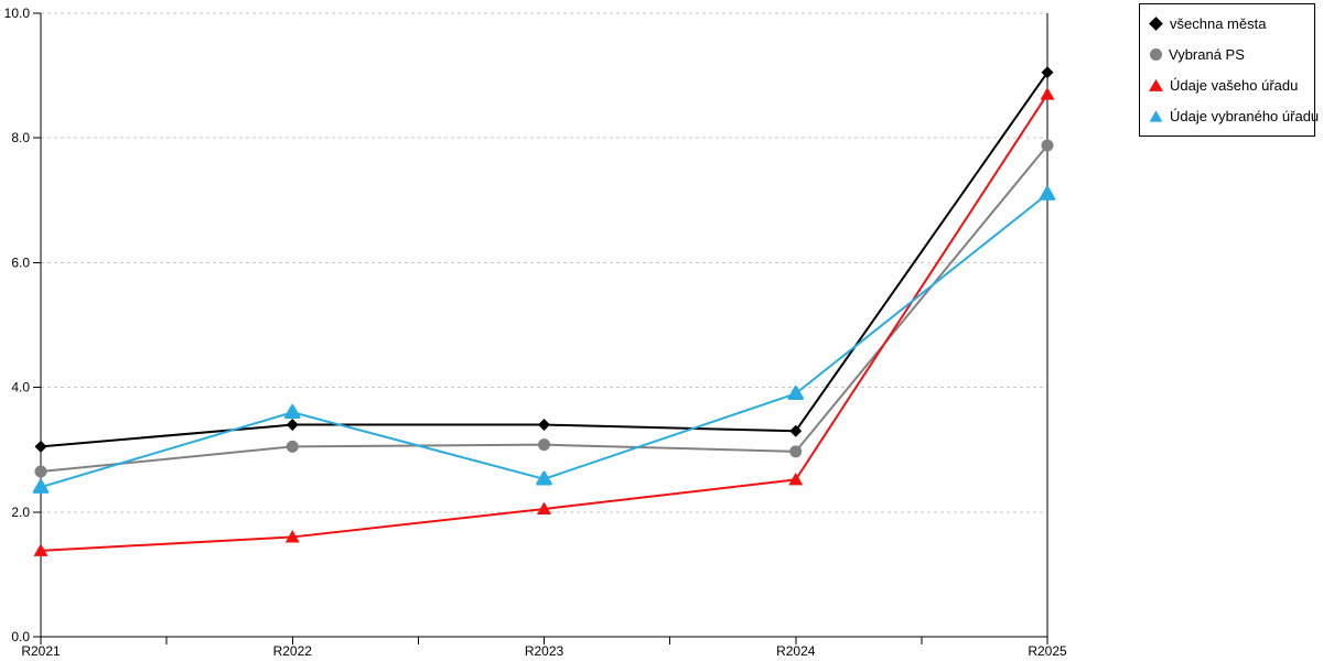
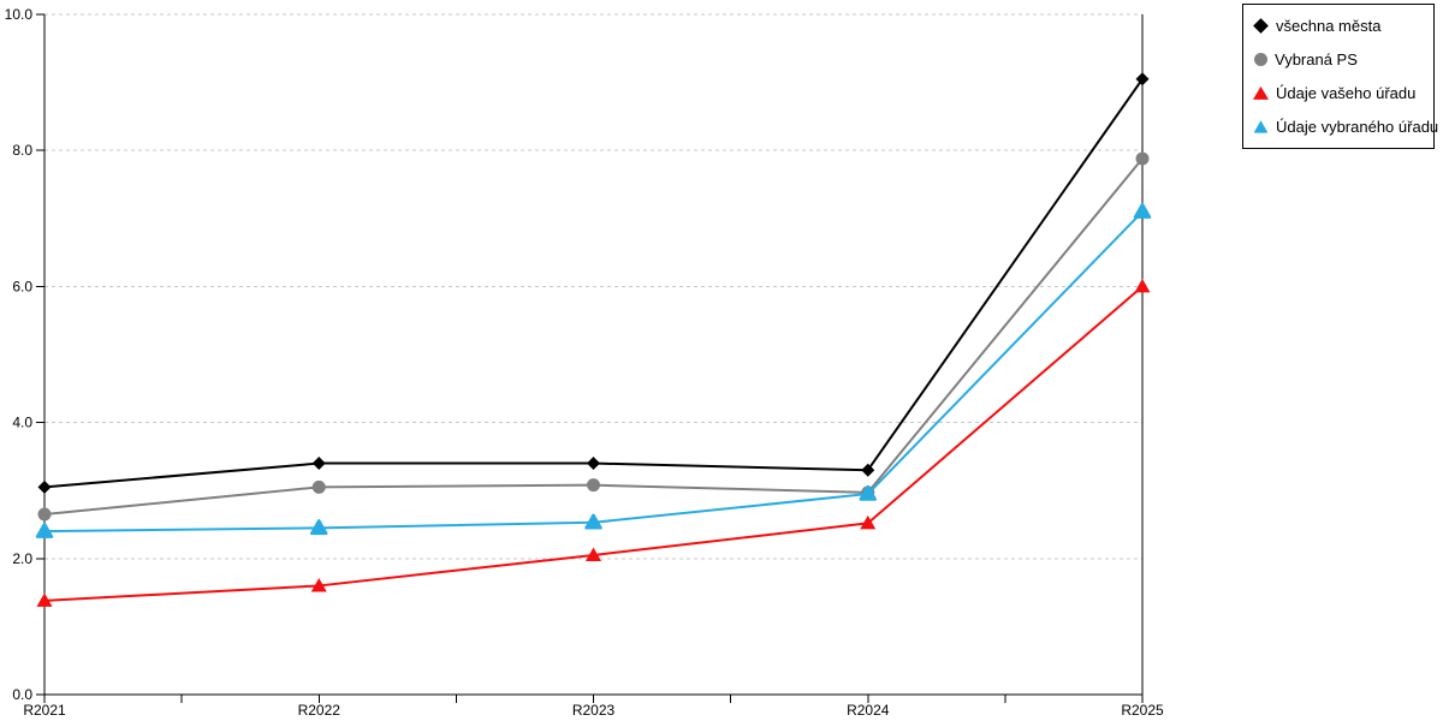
Údaje vybraného úřadu/R2022: 3.6 -> 2.5
Údaje vybraného úřadu/R2024: 3.9 -> 3.0
Údaje vašeho úřadu/R2025: 8.7 -> 6.0
